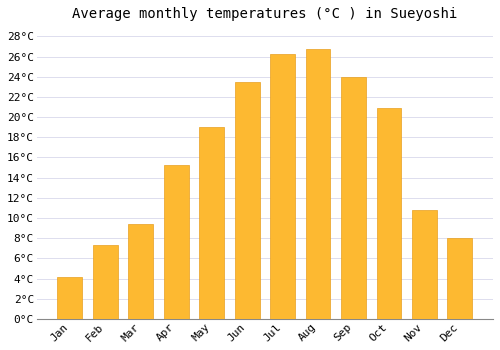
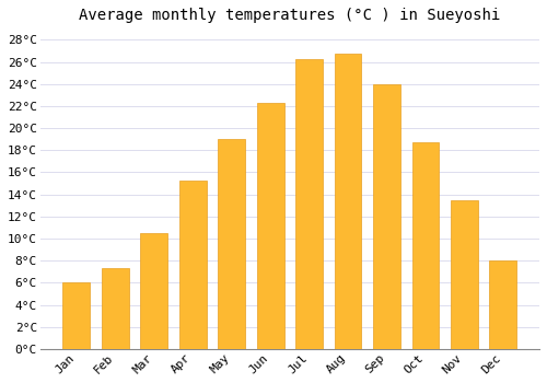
Jan: 4.2°C -> 6.0°C
Mar: 9.4°C -> 10.5°C
Jun: 23.5°C -> 22.3°C
Oct: 20.9°C -> 18.7°C
Nov: 10.8°C -> 13.5°C
